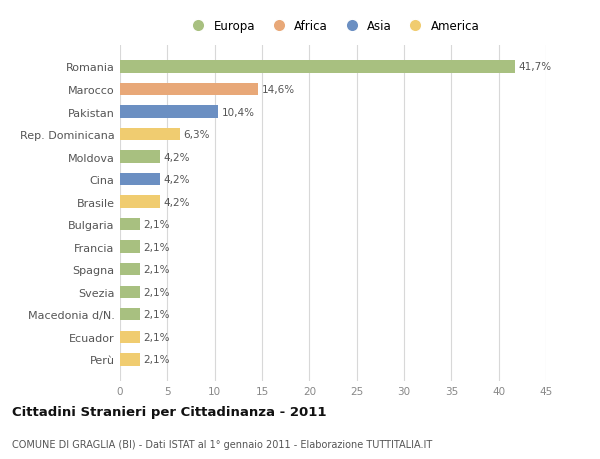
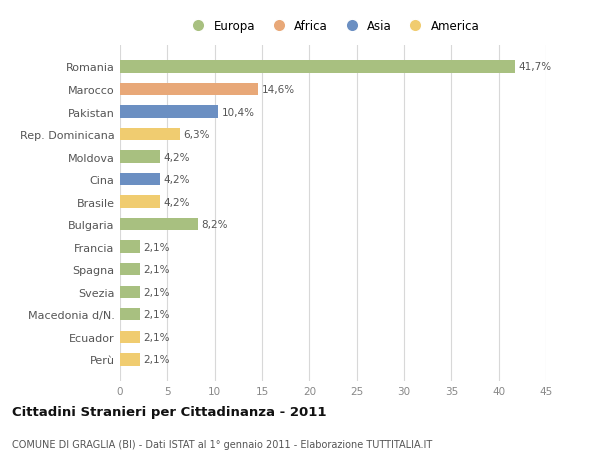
Bulgaria: 2,1% -> 8,2%
